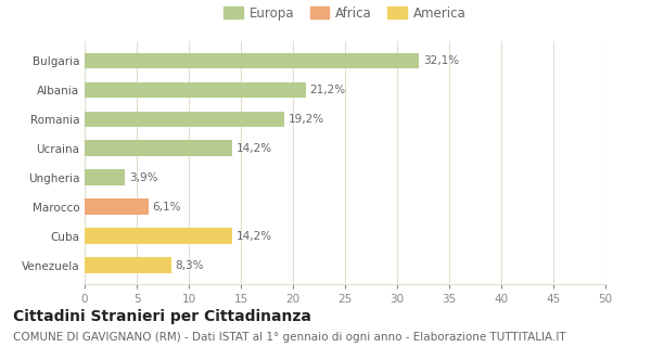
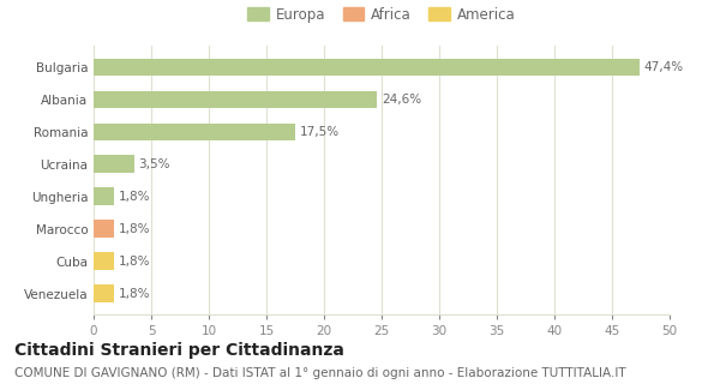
Bulgaria: 32,1% -> 47,4%
Albania: 21,2% -> 24,6%
Romania: 19,2% -> 17,5%
Ucraina: 14,2% -> 3,5%
Ungheria: 3,9% -> 1,8%
Marocco: 6,1% -> 1,8%
Cuba: 14,2% -> 1,8%
Venezuela: 8,3% -> 1,8%
